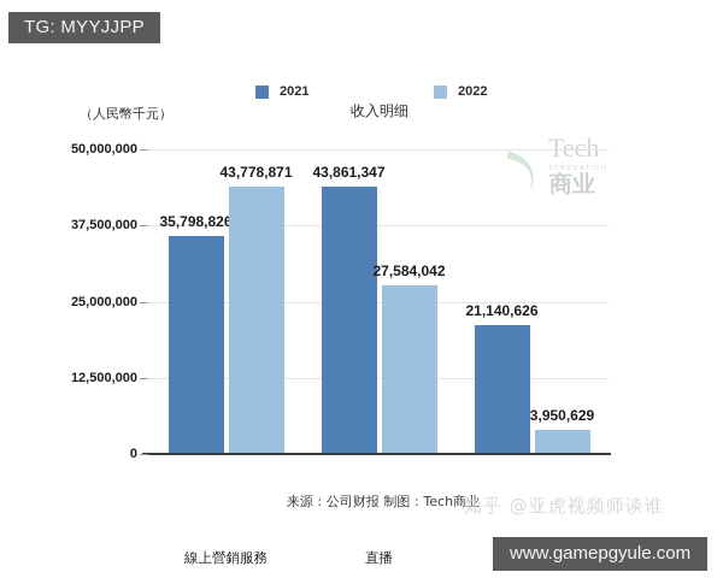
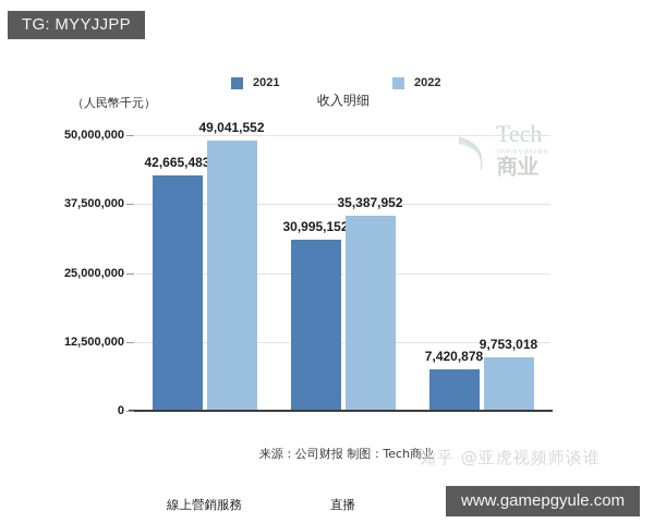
2021/線上營銷服務: 35,798,826 -> 42,665,483
2022/線上營銷服務: 43,778,871 -> 49,041,552
2021/直播: 43,861,347 -> 30,995,152
2022/直播: 27,584,042 -> 35,387,952
2021/其他服務: 21,140,626 -> 7,420,878
2022/其他服務: 3,950,629 -> 9,753,018
